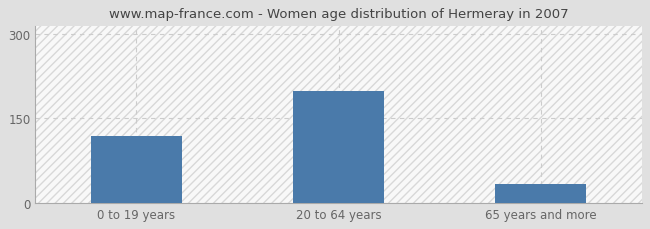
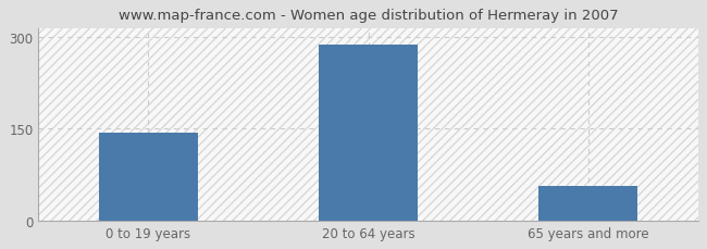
0 to 19 years: 118 -> 143
20 to 64 years: 198 -> 288
65 years and more: 34 -> 57
